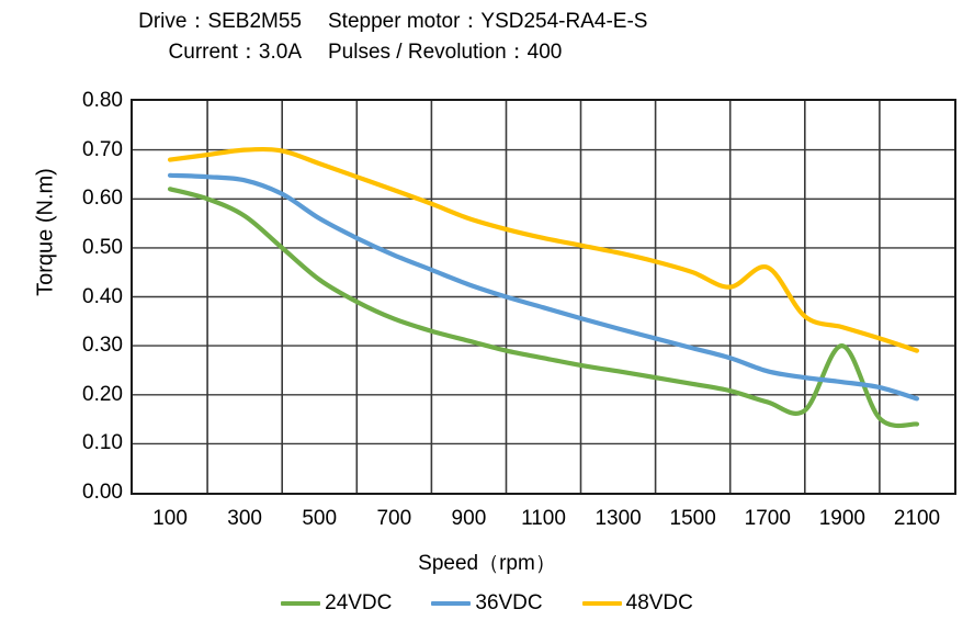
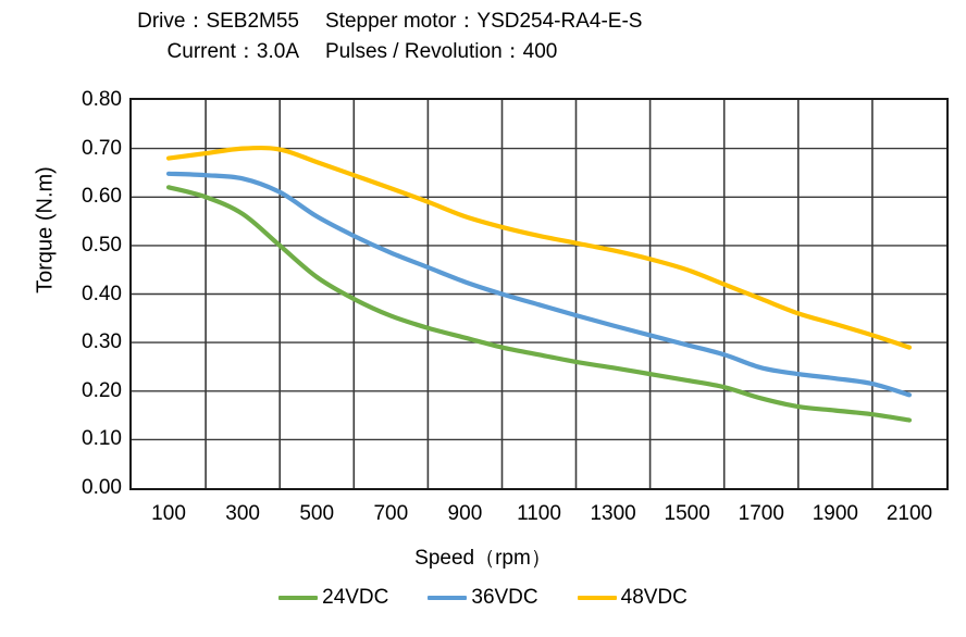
48VDC/1700: 0.46 -> 0.39
24VDC/1900: 0.30 -> 0.16
